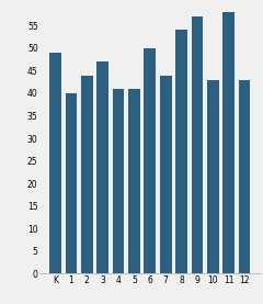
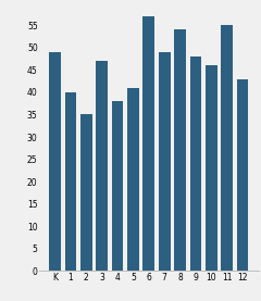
2: 44 -> 35
4: 41 -> 38
6: 50 -> 57
7: 44 -> 49
9: 57 -> 48
10: 43 -> 46
11: 58 -> 55
